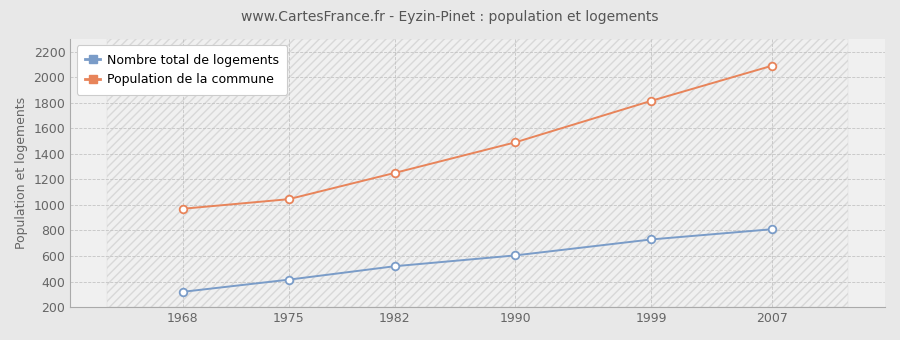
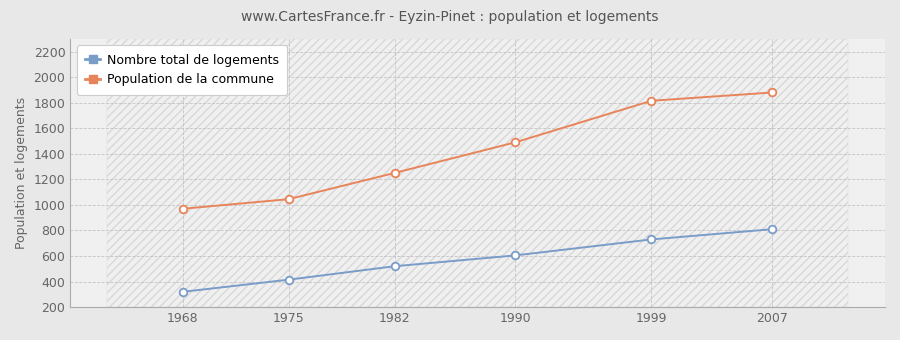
Population de la commune/2007: 2090 -> 1880
